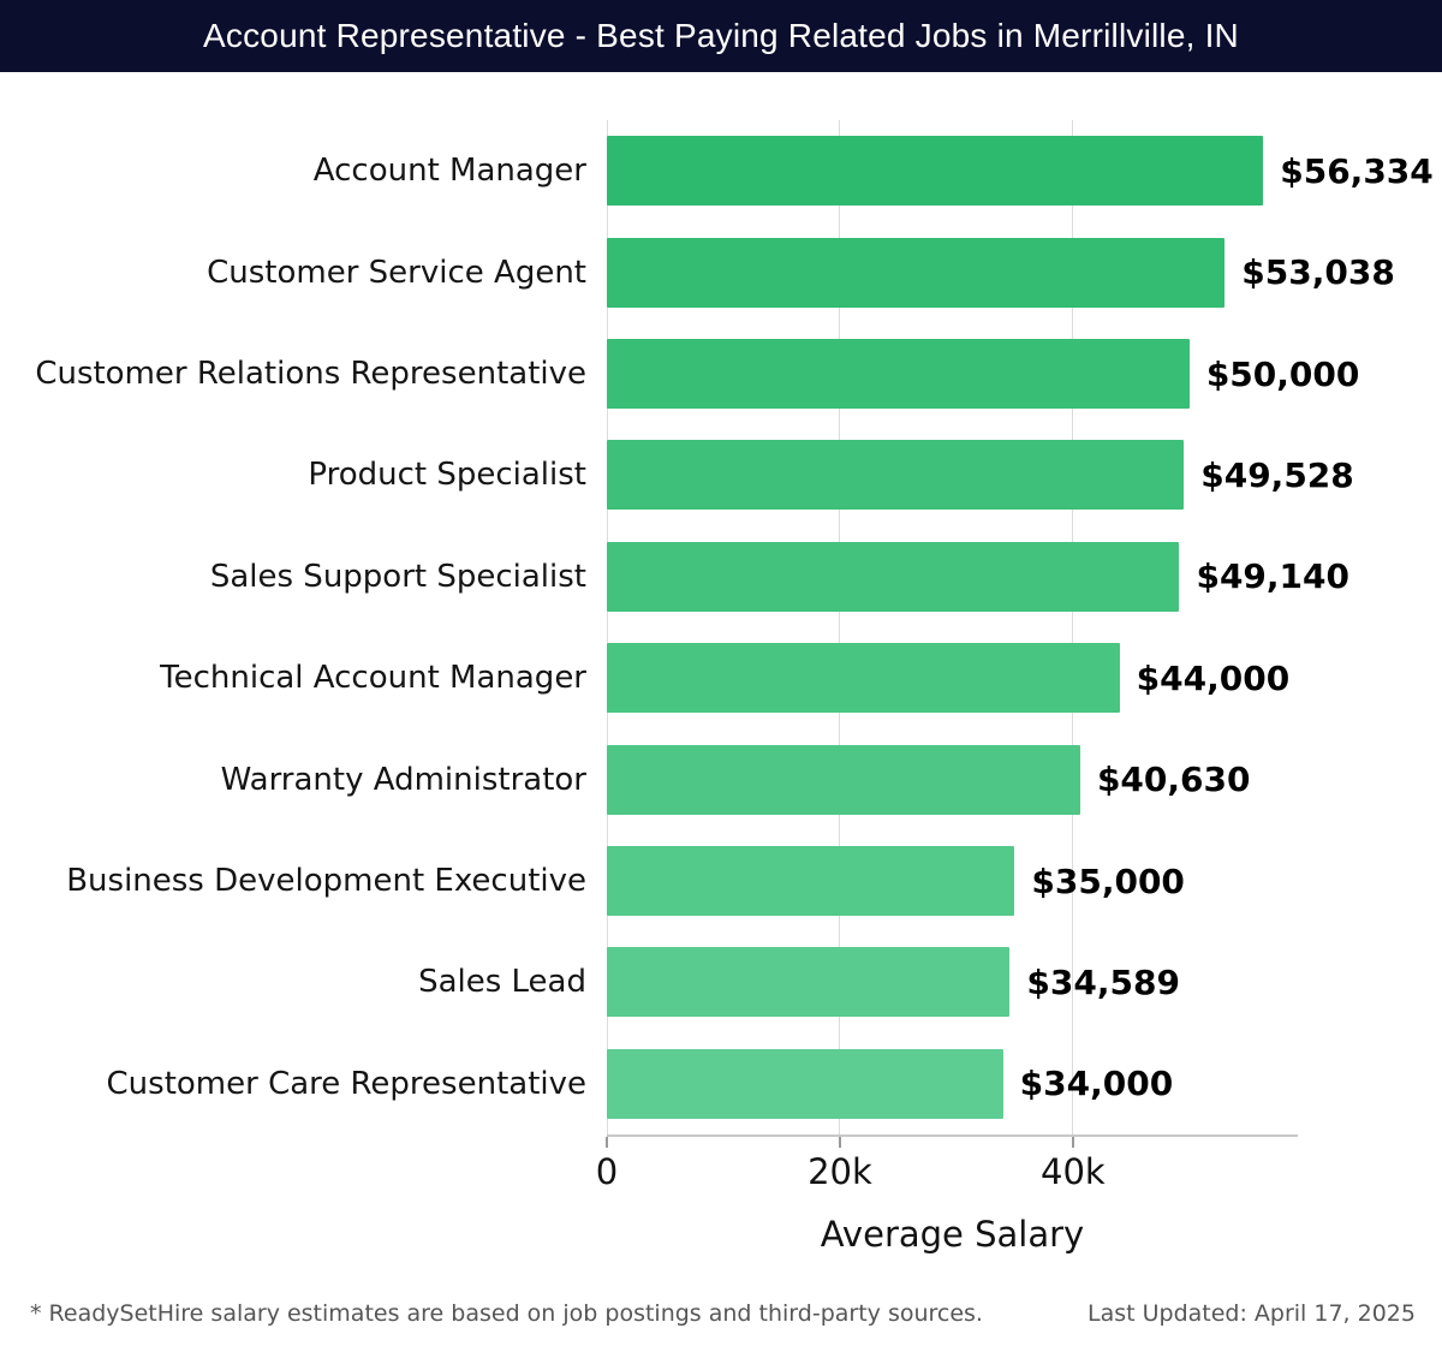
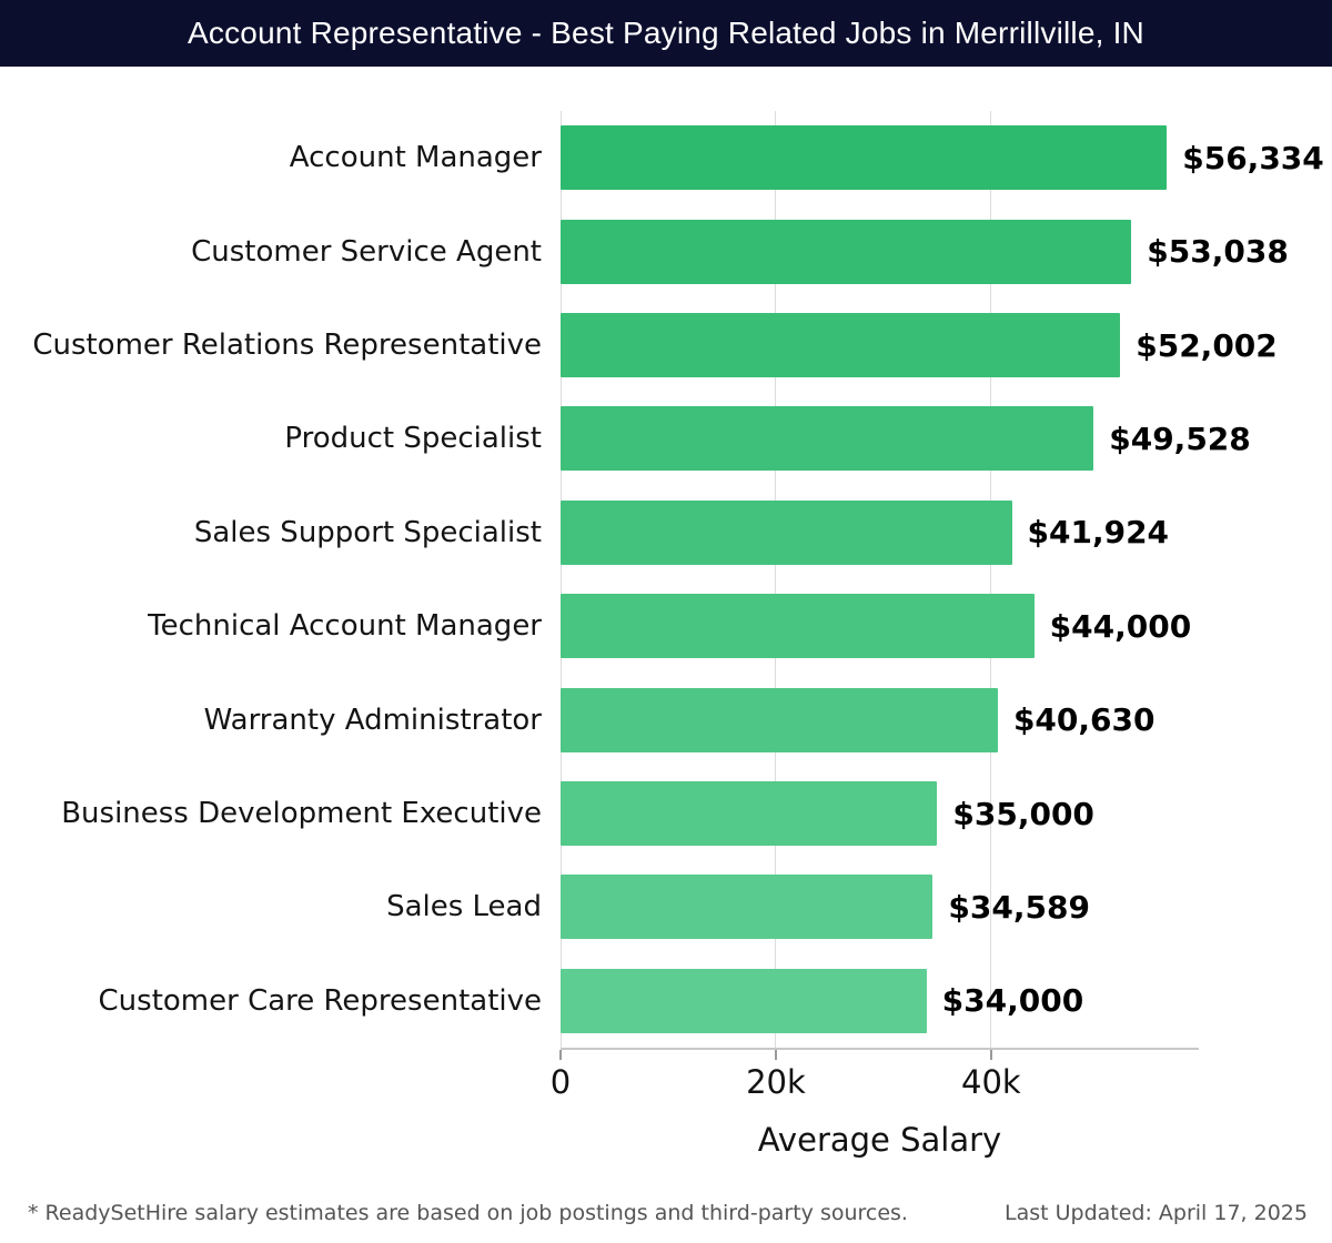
Customer Relations Representative: $50,000 -> $52,002
Sales Support Specialist: $49,140 -> $41,924
